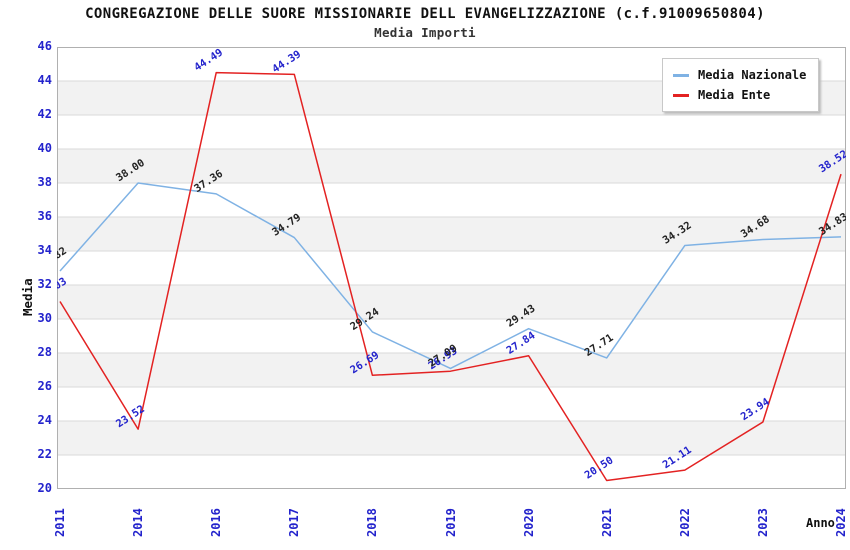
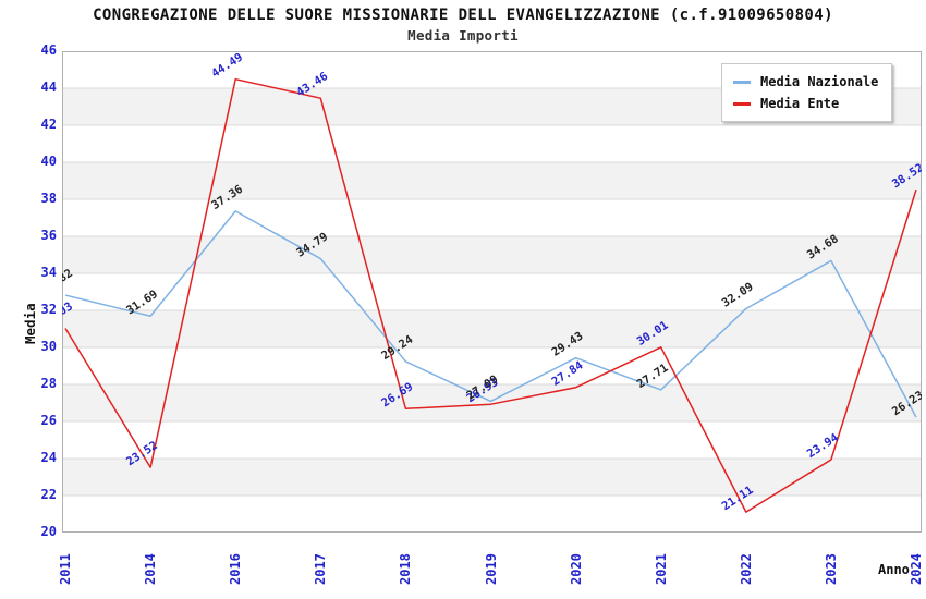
Media Nazionale/2014: 38.00 -> 31.69
Media Ente/2017: 44.39 -> 43.46
Media Ente/2021: 20.50 -> 30.01
Media Nazionale/2022: 34.32 -> 32.09
Media Nazionale/2024: 34.83 -> 26.23
